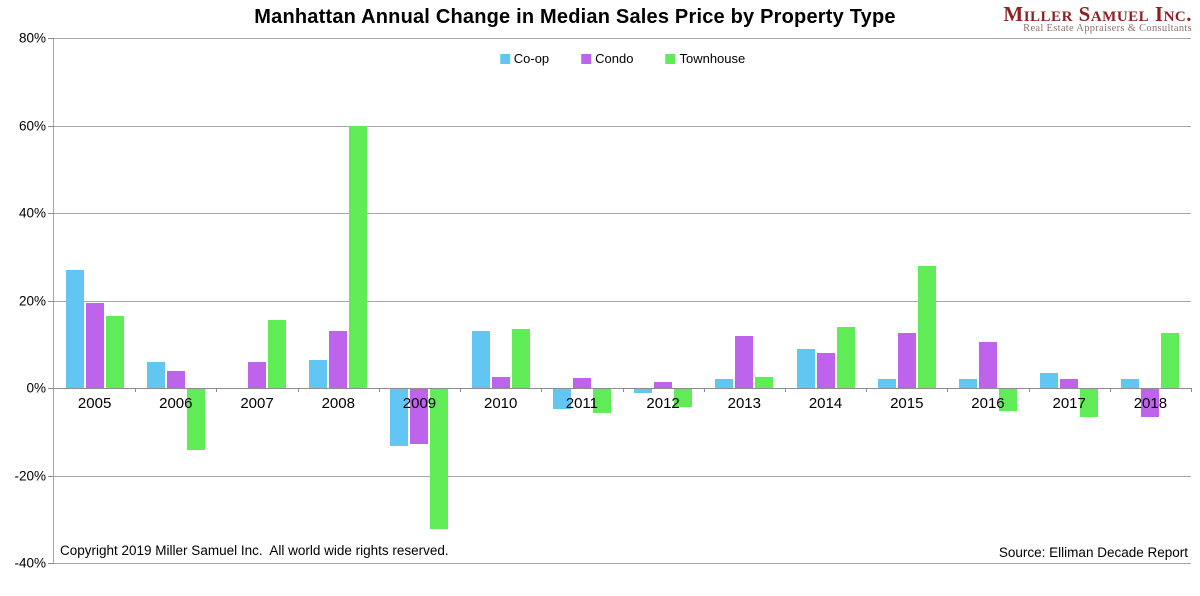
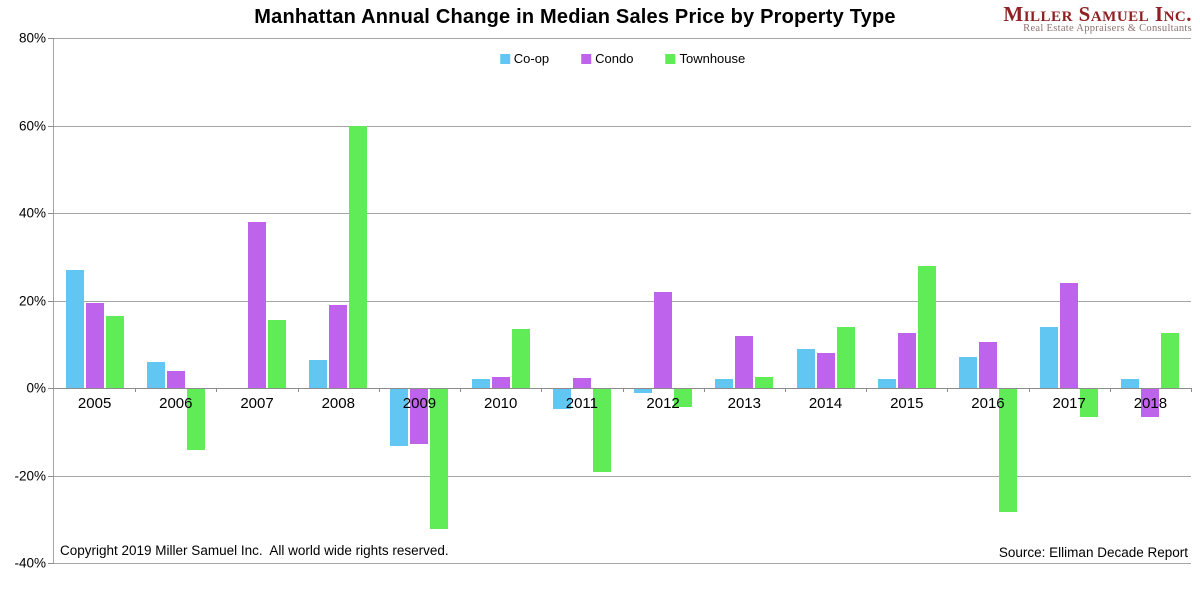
Condo/2007: 6% -> 38%
Condo/2008: 13% -> 19%
Co-op/2010: 13% -> 2%
Townhouse/2011: -6% -> -19%
Condo/2012: 1% -> 22%
Co-op/2016: 2% -> 7%
Townhouse/2016: -5% -> -28%
Co-op/2017: 4% -> 14%
Condo/2017: 2% -> 24%
